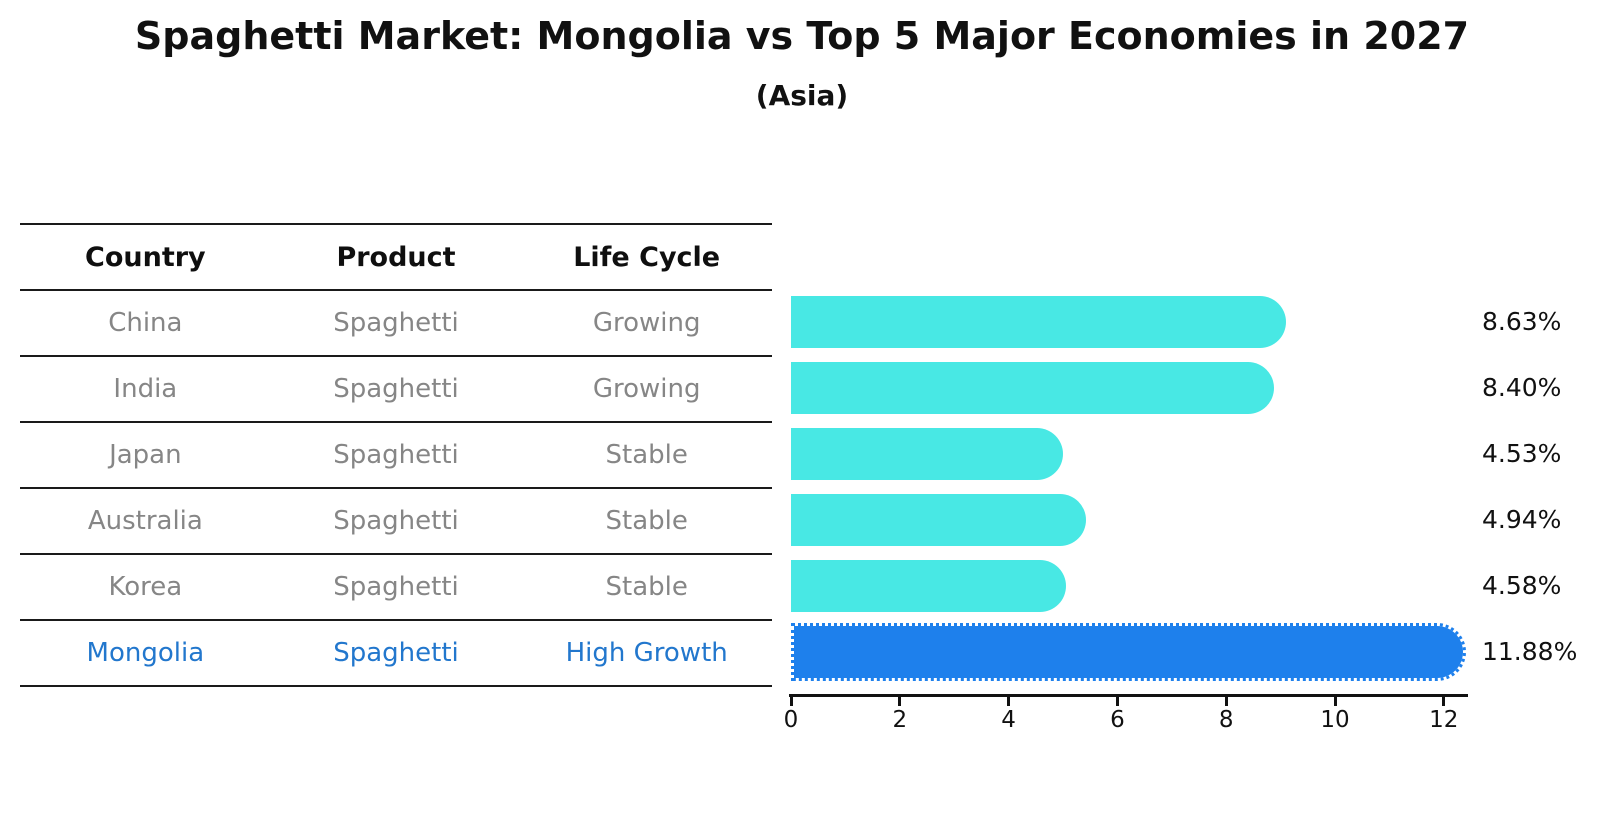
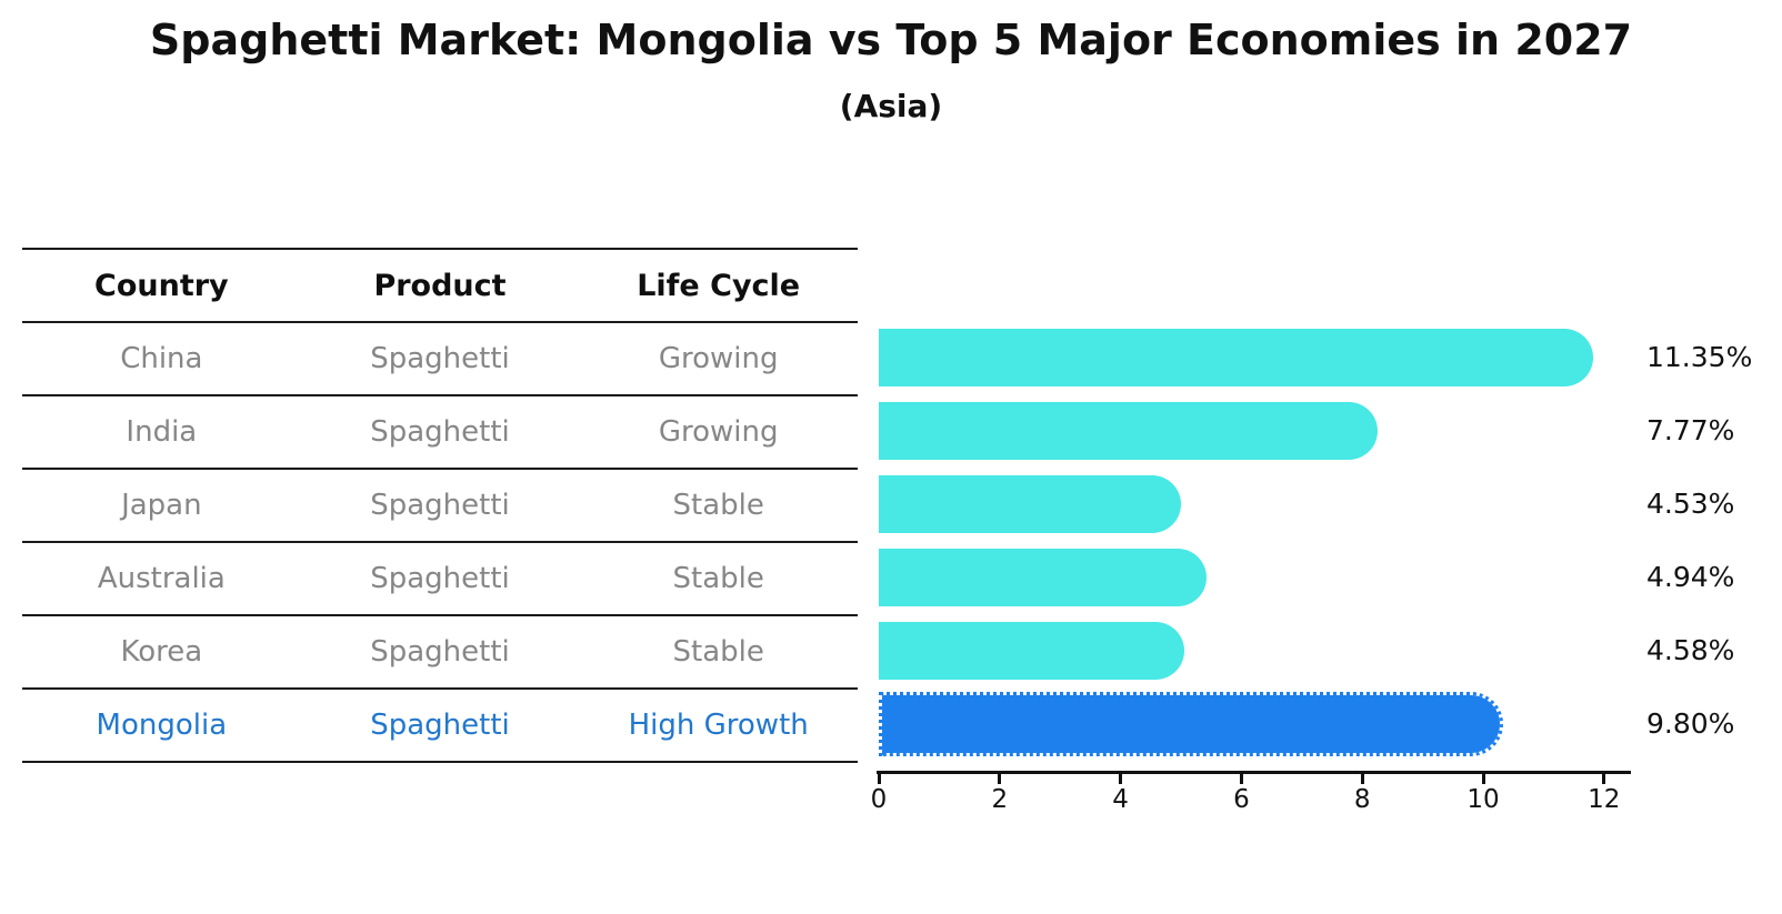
China: 8.63% -> 11.35%
India: 8.40% -> 7.77%
Mongolia: 11.88% -> 9.80%
